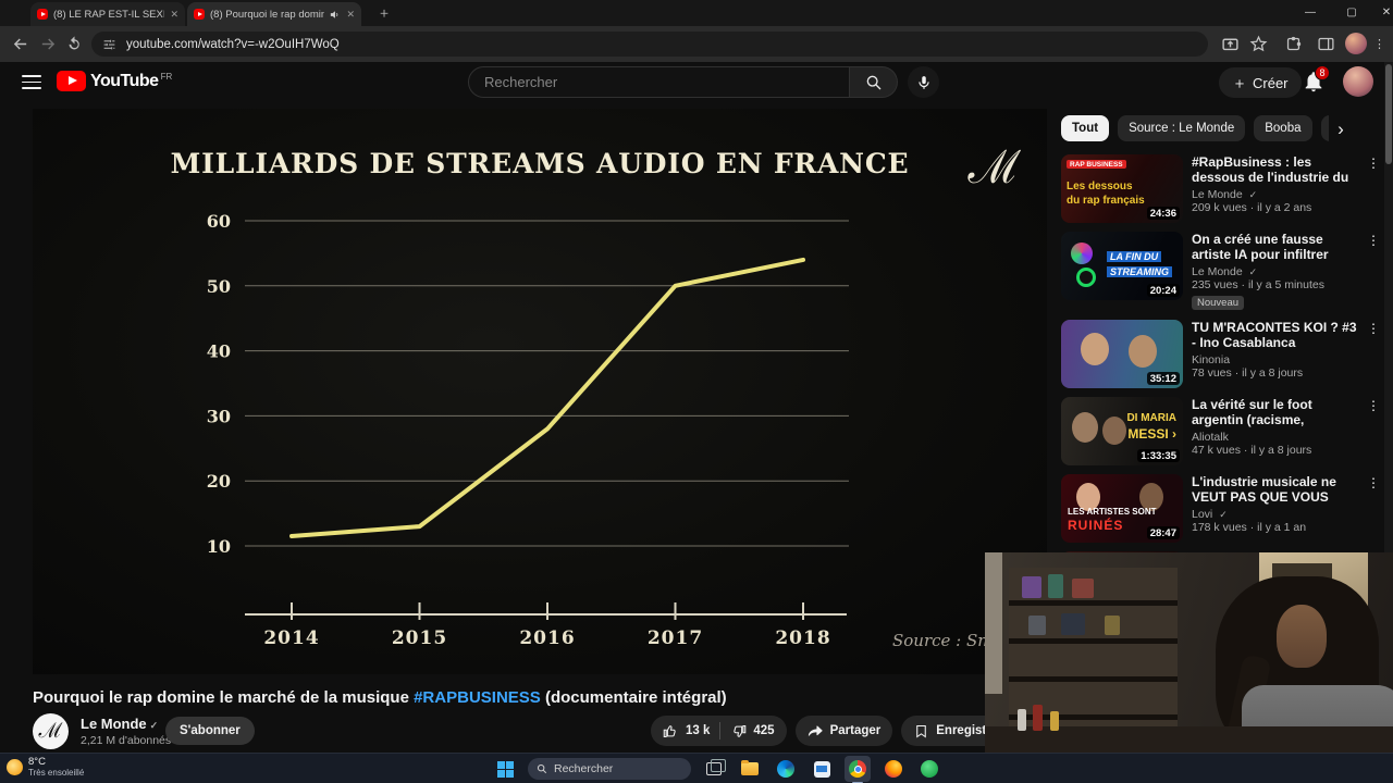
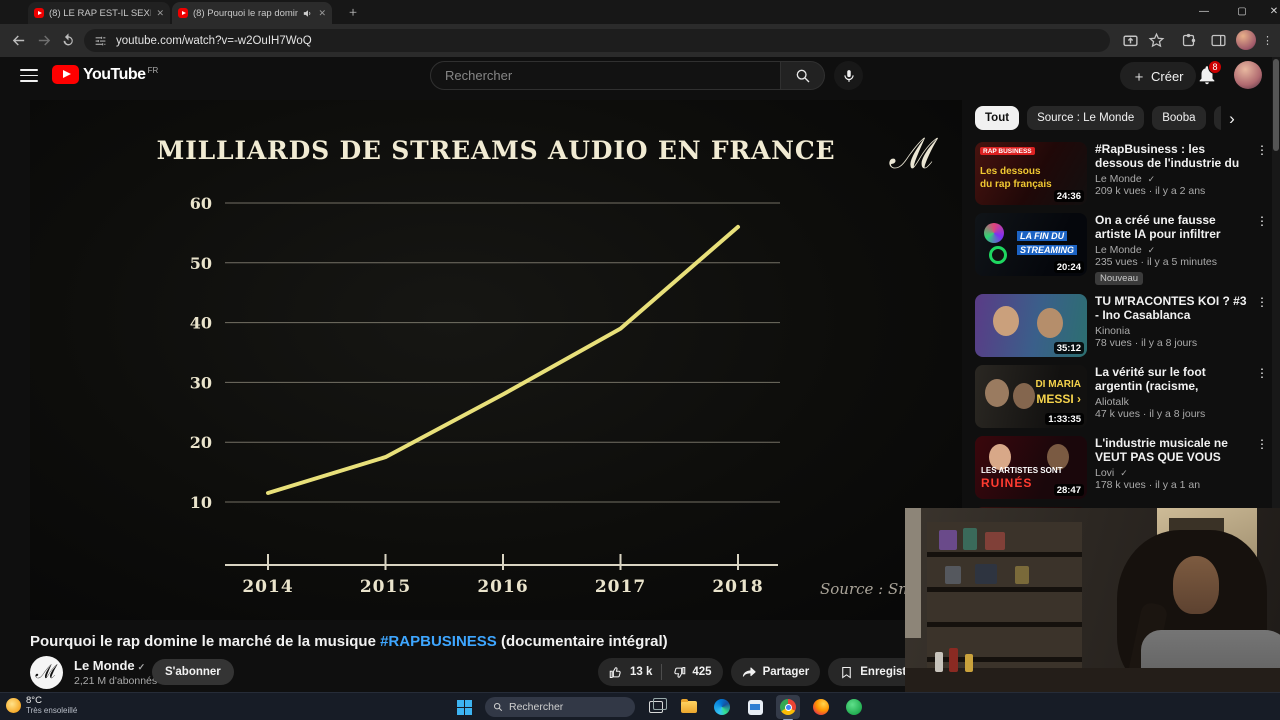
2015: 13 -> 18
2017: 50 -> 39
2018: 54 -> 56
